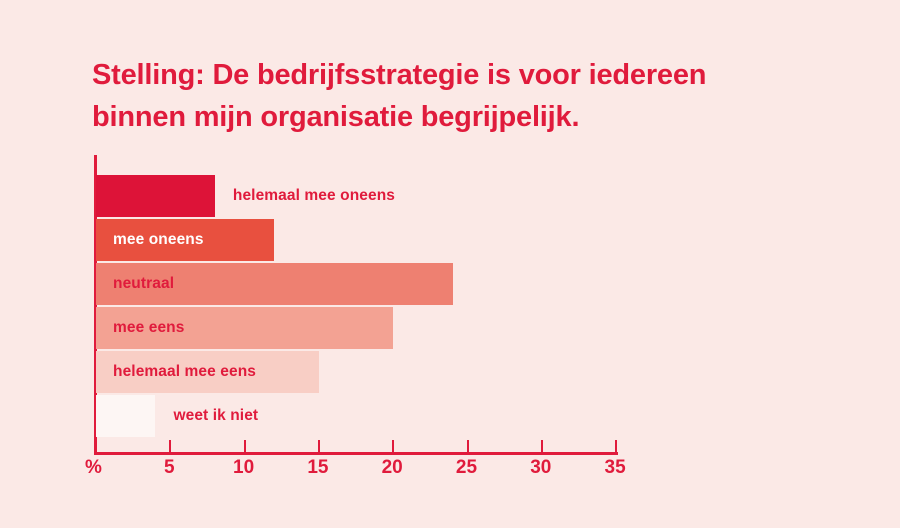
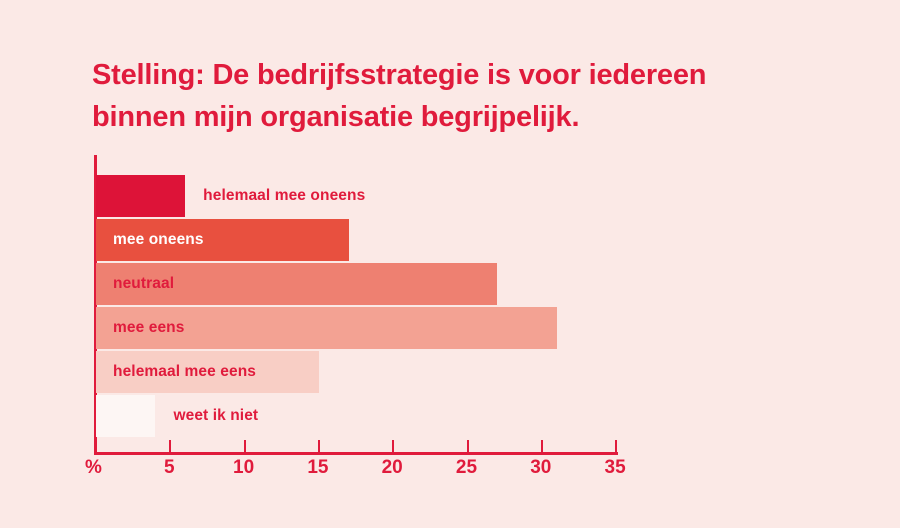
helemaal mee oneens: 8 -> 6
mee oneens: 12 -> 17
neutraal: 24 -> 27
mee eens: 20 -> 31
